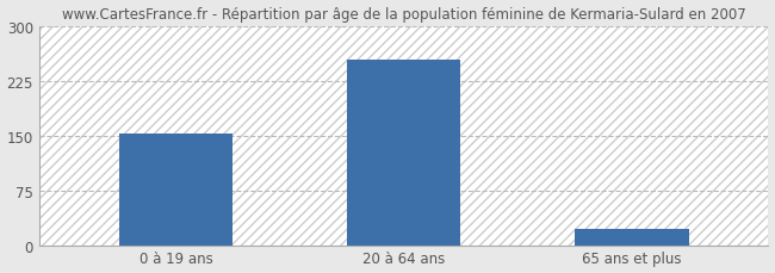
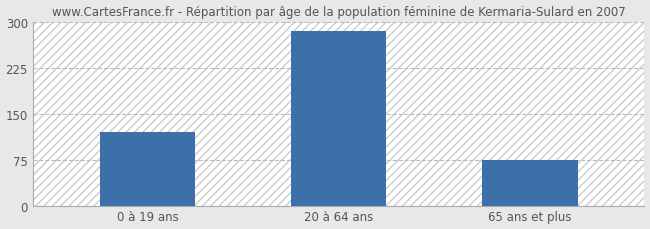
0 à 19 ans: 152 -> 120
20 à 64 ans: 254 -> 285
65 ans et plus: 22 -> 75
